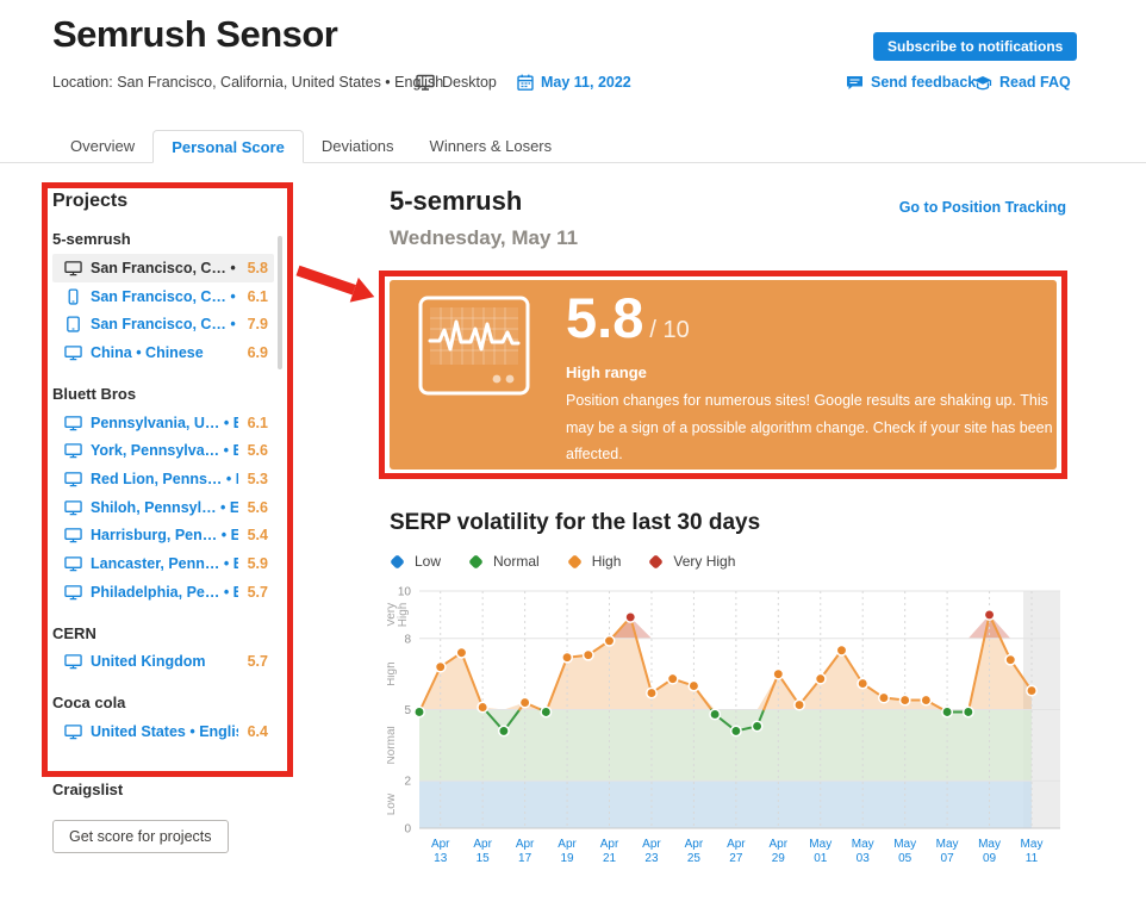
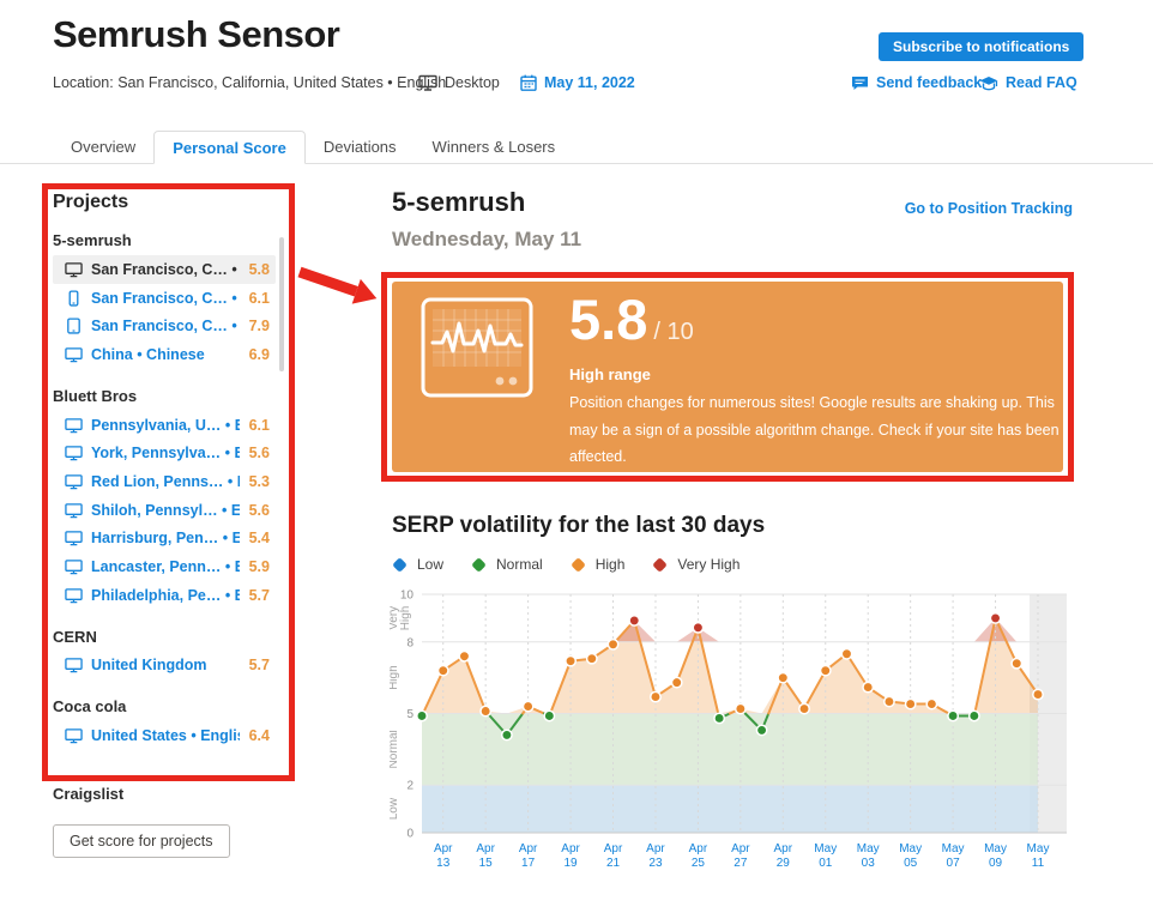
Apr 25: 6.0 -> 8.6
Apr 27: 4.1 -> 5.2
May 01: 6.3 -> 6.8
